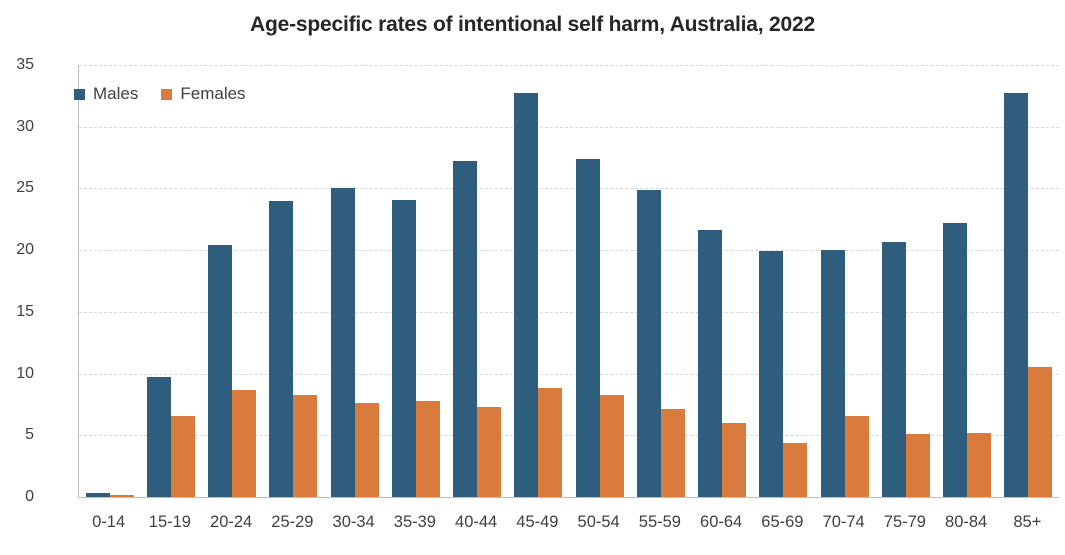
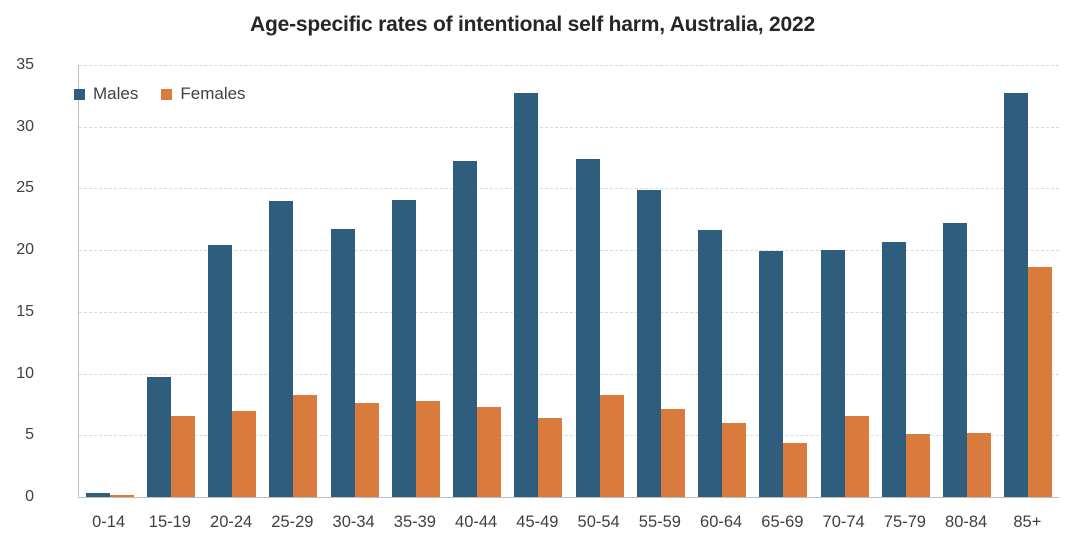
Females/20-24: 8.7 -> 7.0
Males/30-34: 25.0 -> 21.7
Females/45-49: 8.8 -> 6.4
Females/85+: 10.5 -> 18.6
